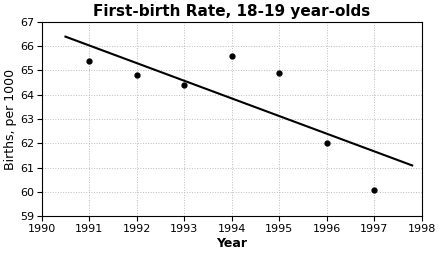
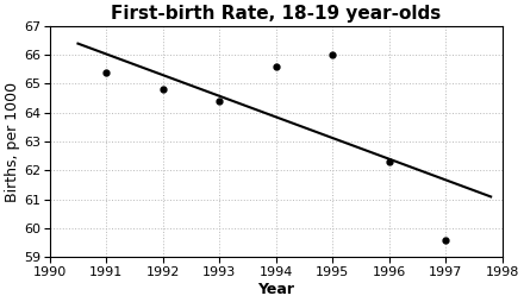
1995: 64.9 -> 66.0
1996: 62.0 -> 62.3
1997: 60.1 -> 59.6
